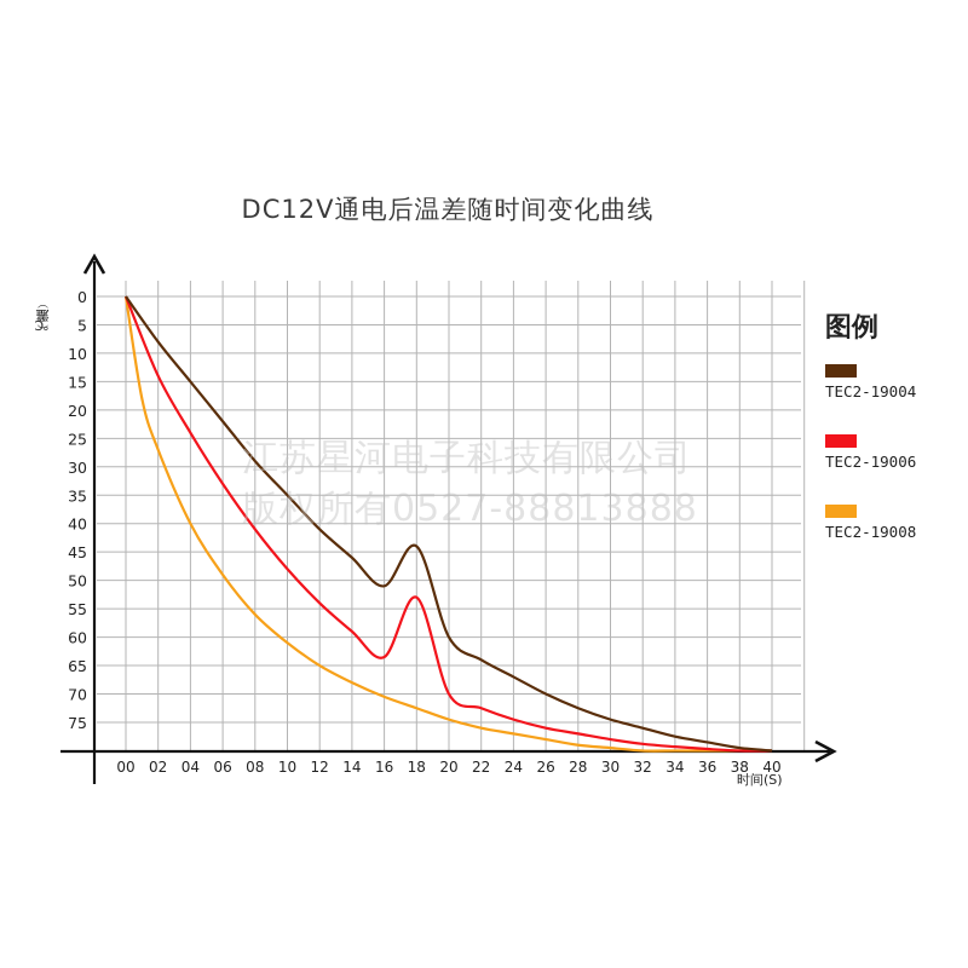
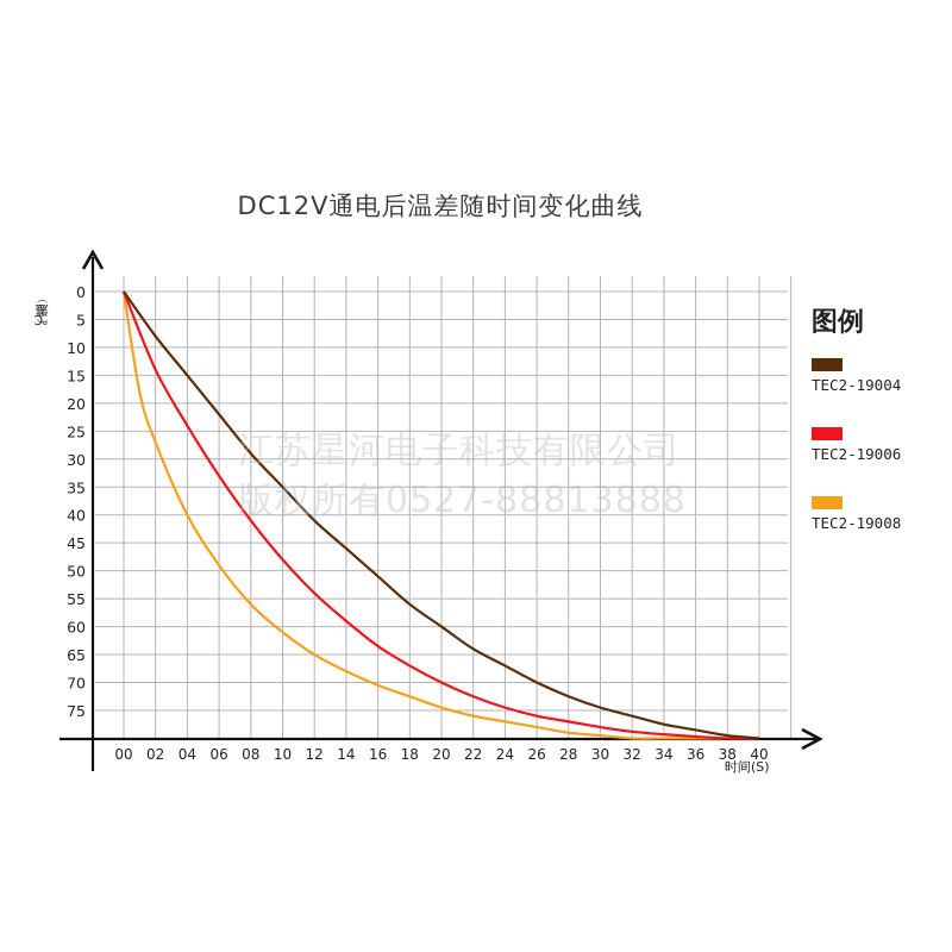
TEC2-19004/18: 44 -> 56
TEC2-19006/18: 53 -> 67
